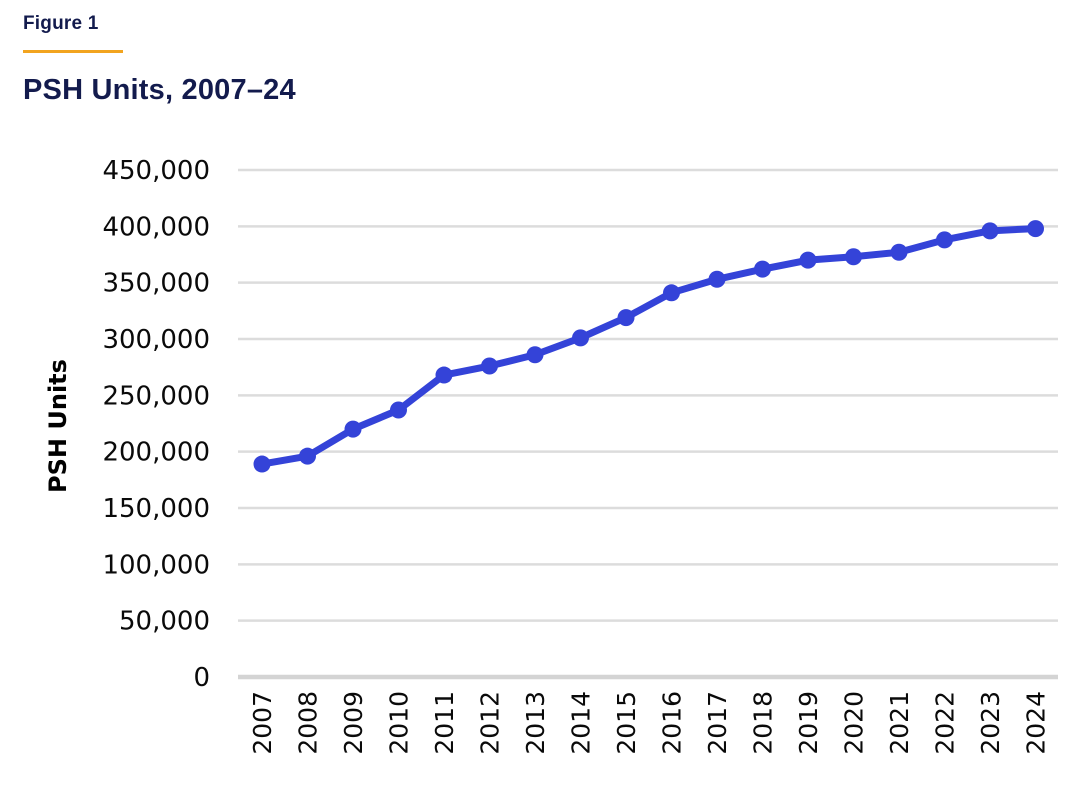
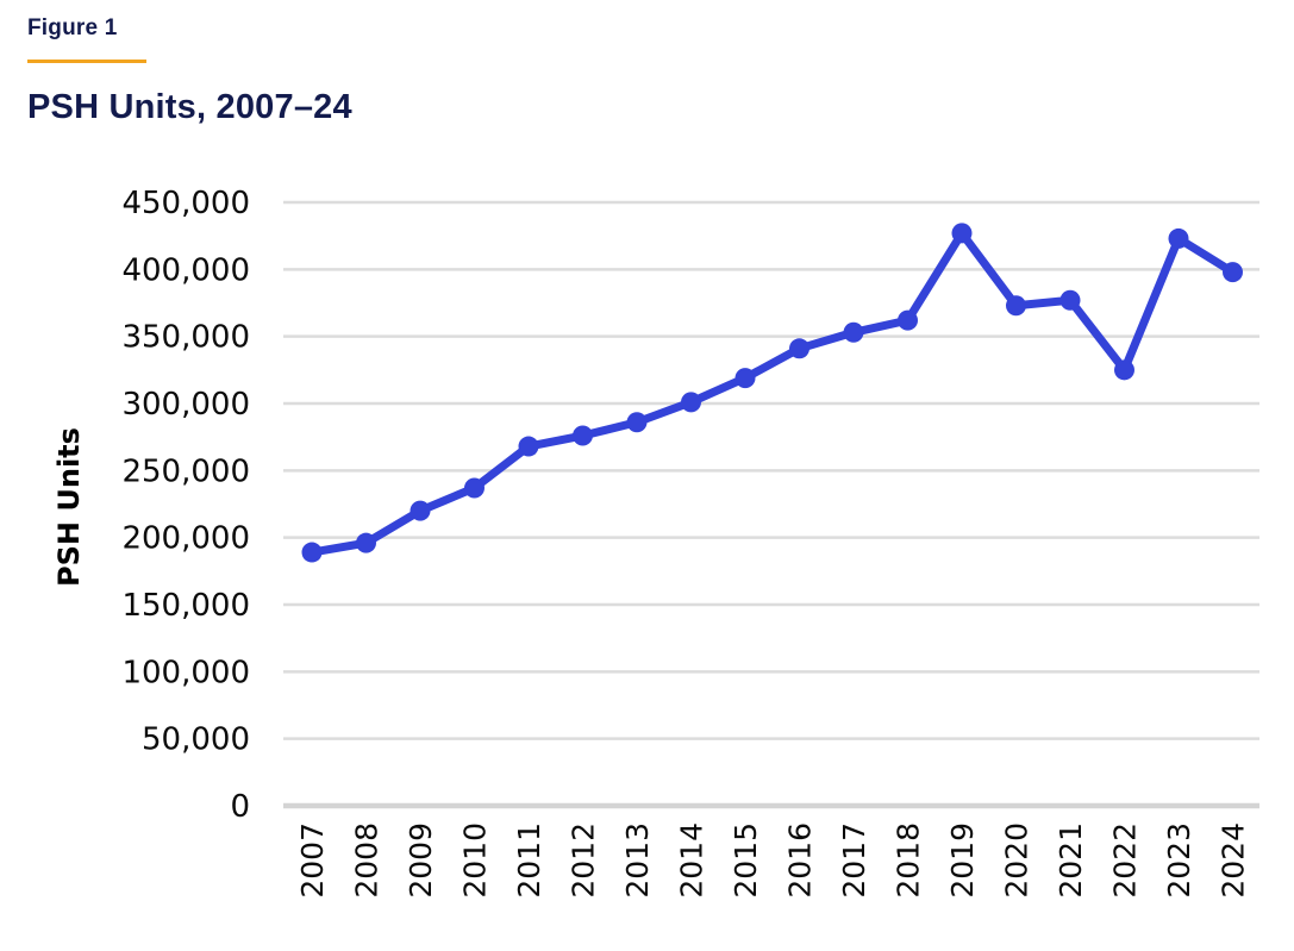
2019: 370000 -> 427000
2022: 388000 -> 325000
2023: 396000 -> 423000
